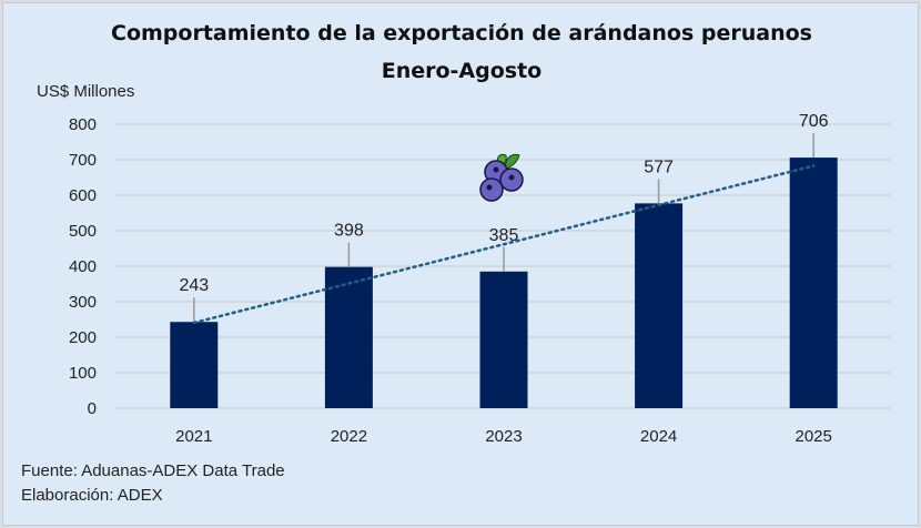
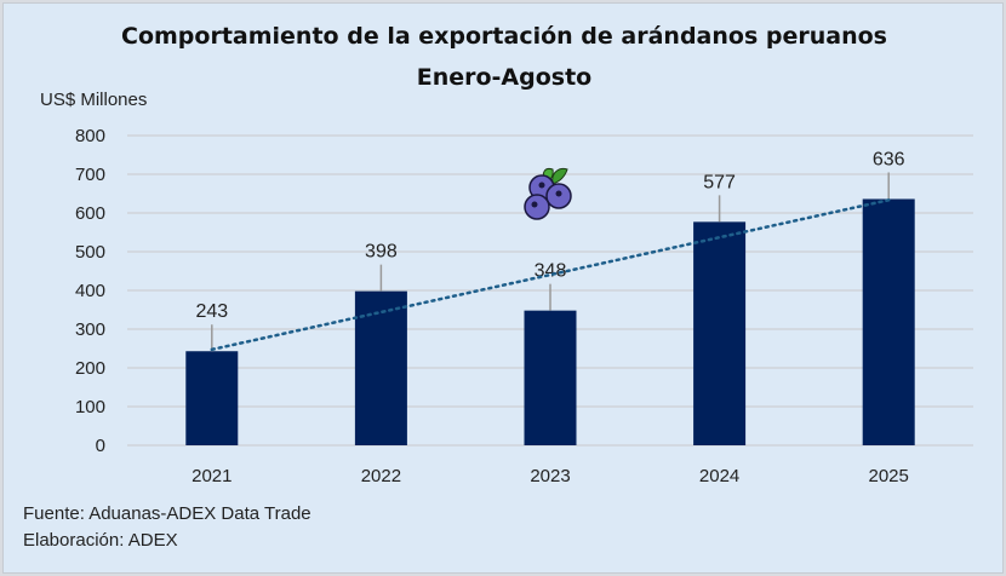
2023: 385 -> 348
2025: 706 -> 636
